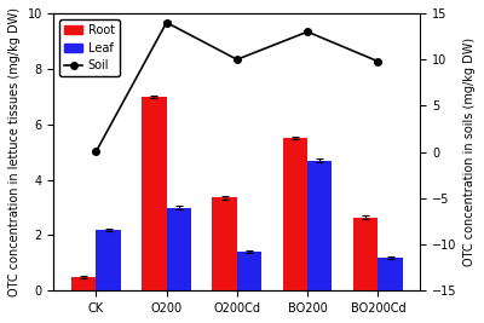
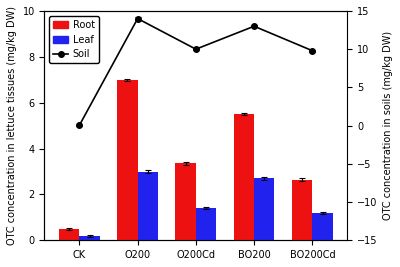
Leaf/CK: 2.2 -> 0.2
Leaf/BO200: 4.7 -> 2.7
